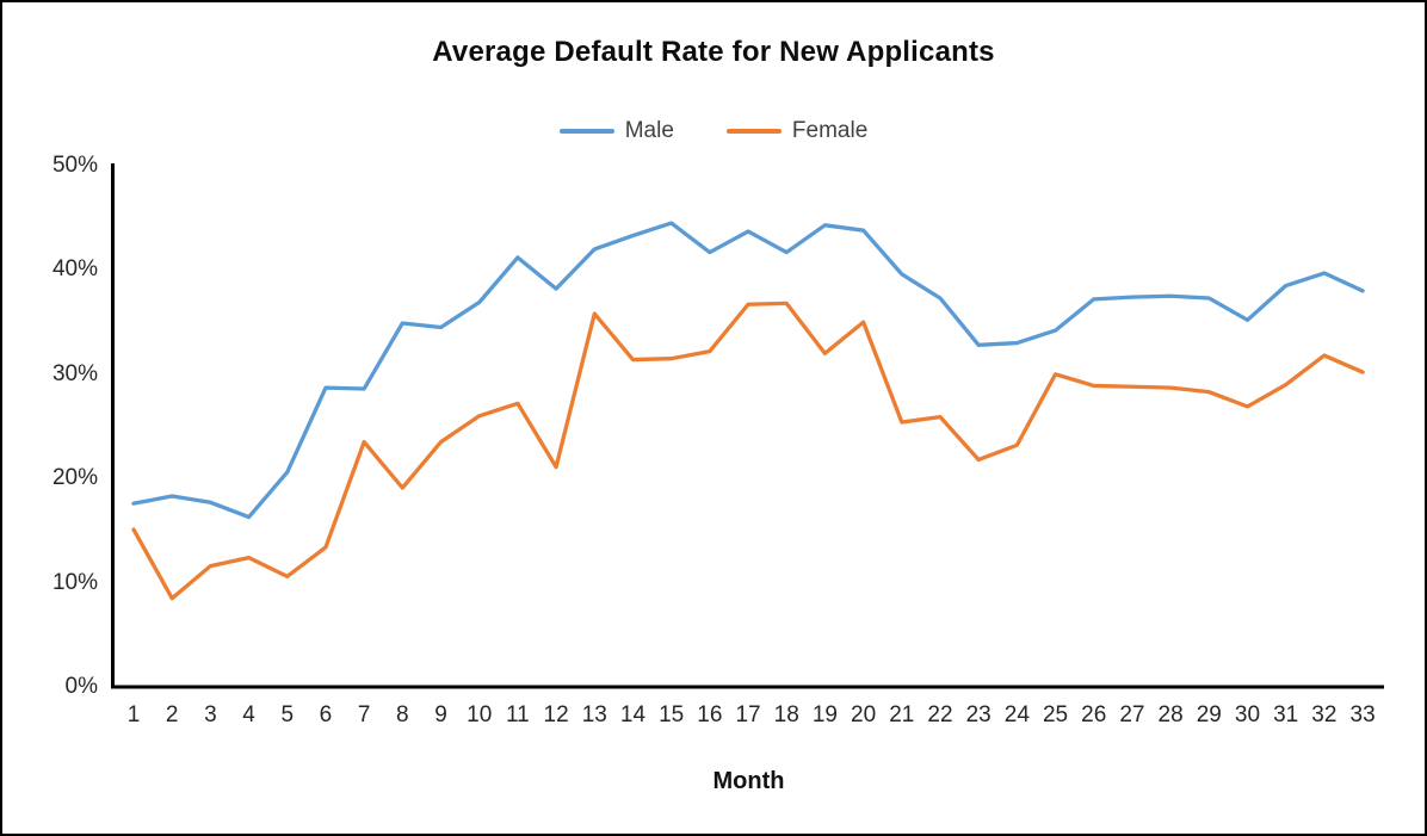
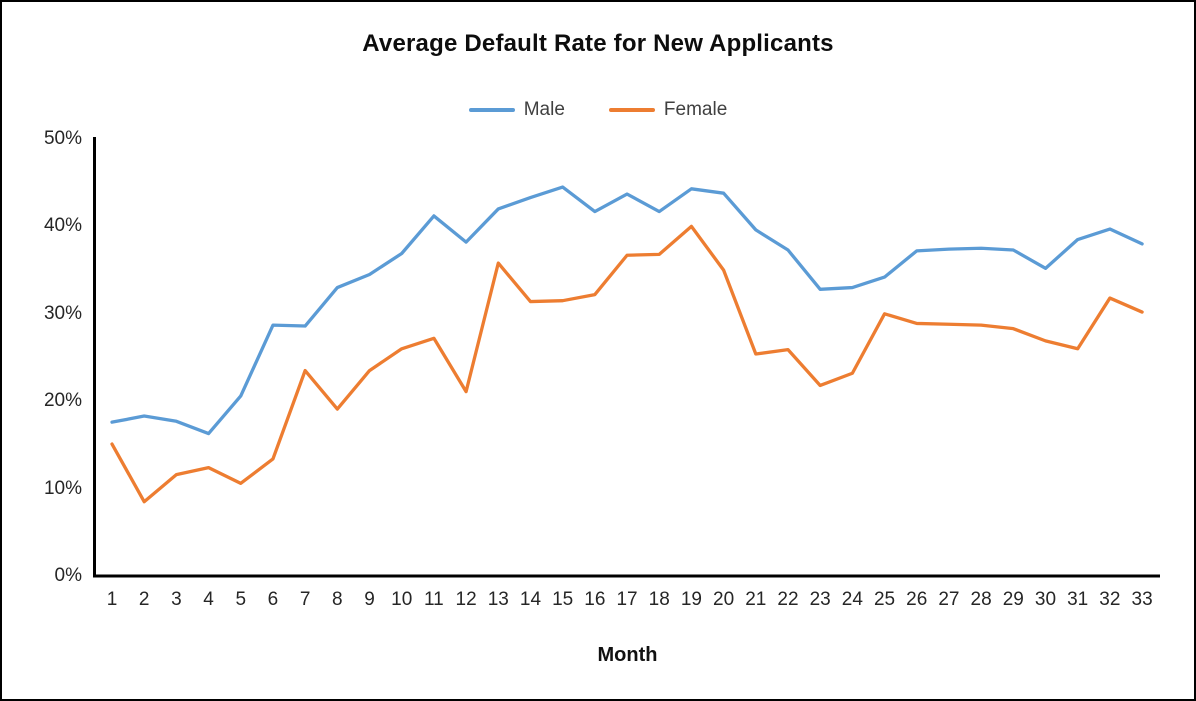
Male/8: 35% -> 33%
Female/19: 32% -> 40%
Female/31: 29% -> 26%
